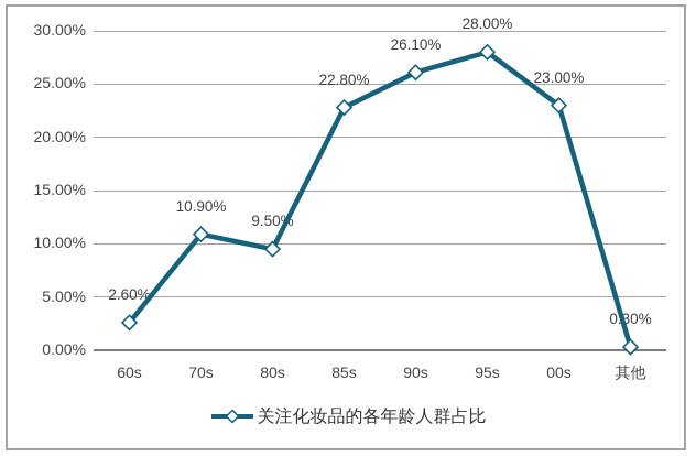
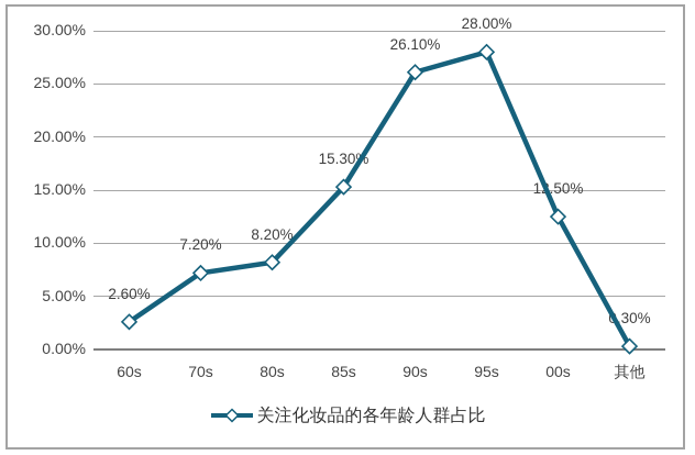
70s: 10.90% -> 7.20%
80s: 9.50% -> 8.20%
85s: 22.80% -> 15.30%
00s: 23.00% -> 12.50%
